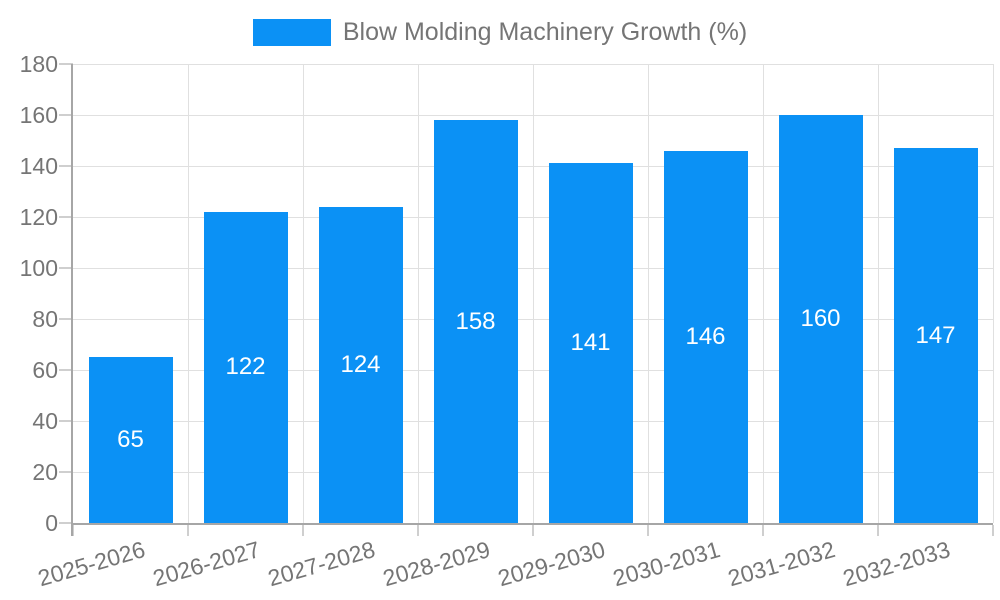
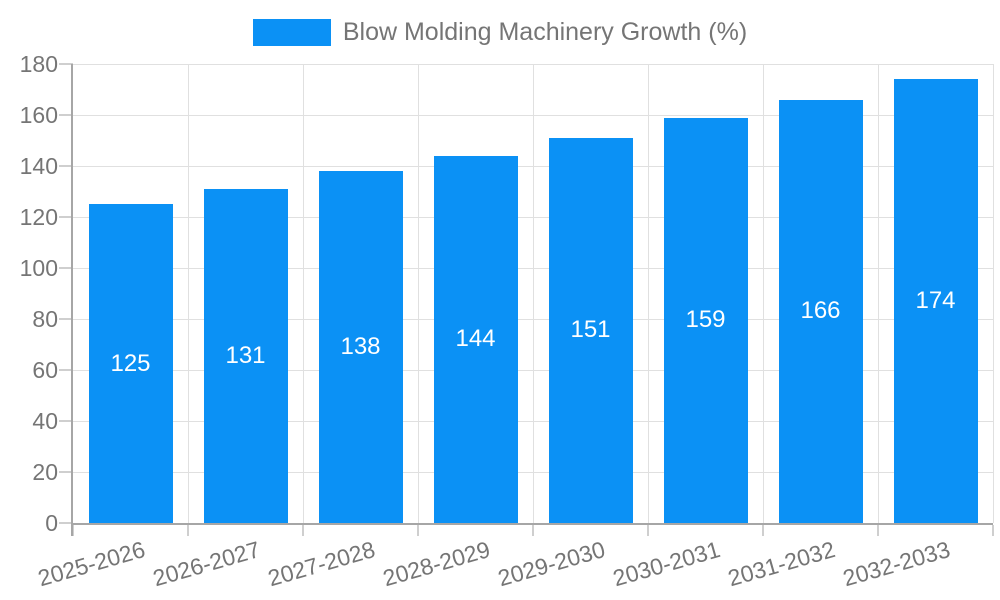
2025-2026: 65 -> 125
2026-2027: 122 -> 131
2027-2028: 124 -> 138
2028-2029: 158 -> 144
2029-2030: 141 -> 151
2030-2031: 146 -> 159
2031-2032: 160 -> 166
2032-2033: 147 -> 174
